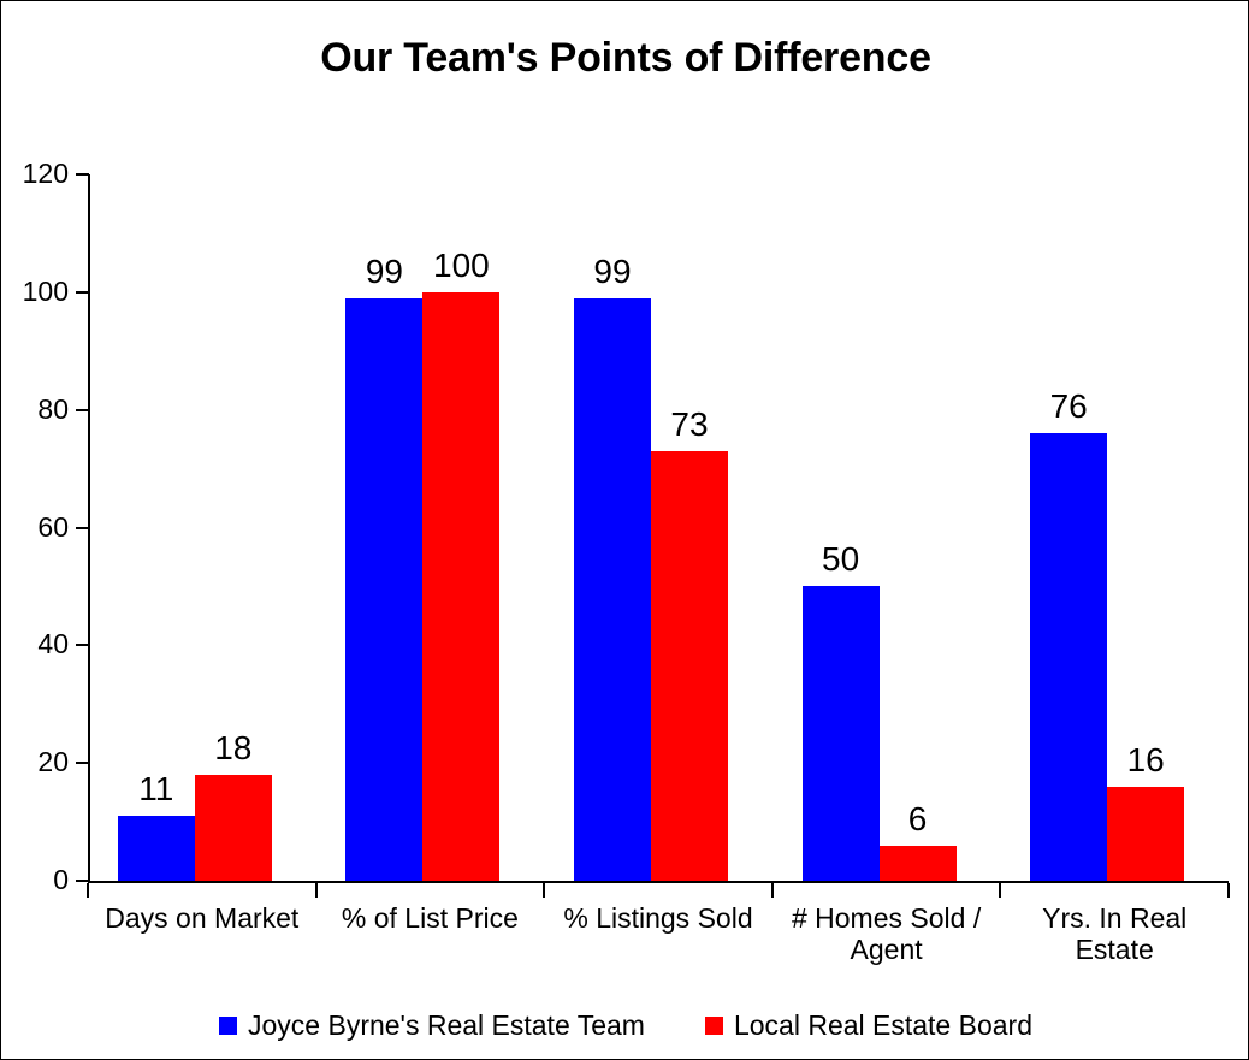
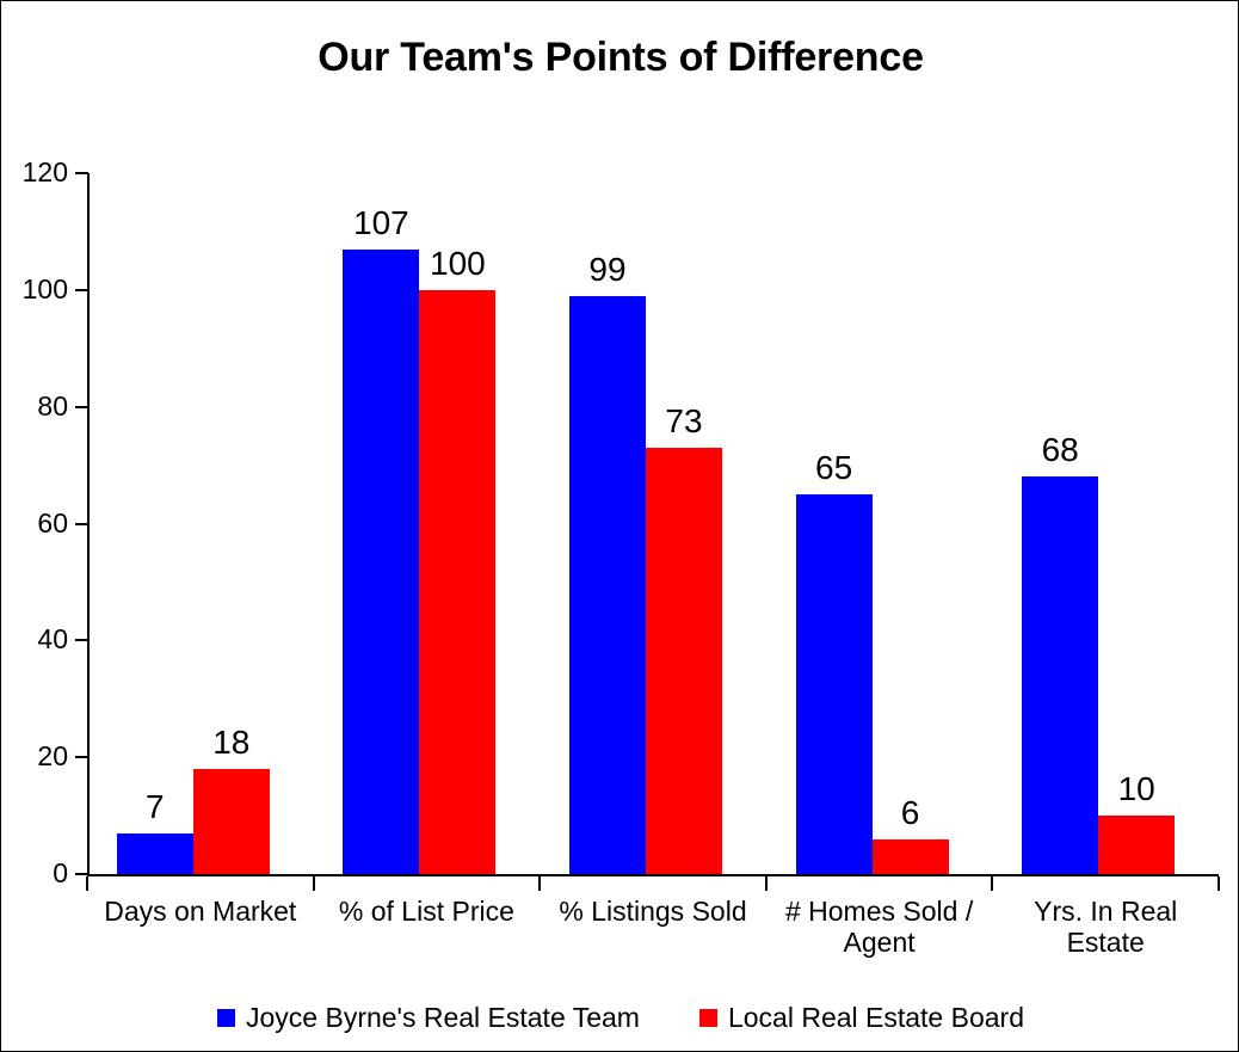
Joyce Byrne's Real Estate Team/Days on Market: 11 -> 7
Joyce Byrne's Real Estate Team/% of List Price: 99 -> 107
Joyce Byrne's Real Estate Team/# Homes Sold / Agent: 50 -> 65
Joyce Byrne's Real Estate Team/Yrs. In Real Estate: 76 -> 68
Local Real Estate Board/Yrs. In Real Estate: 16 -> 10
